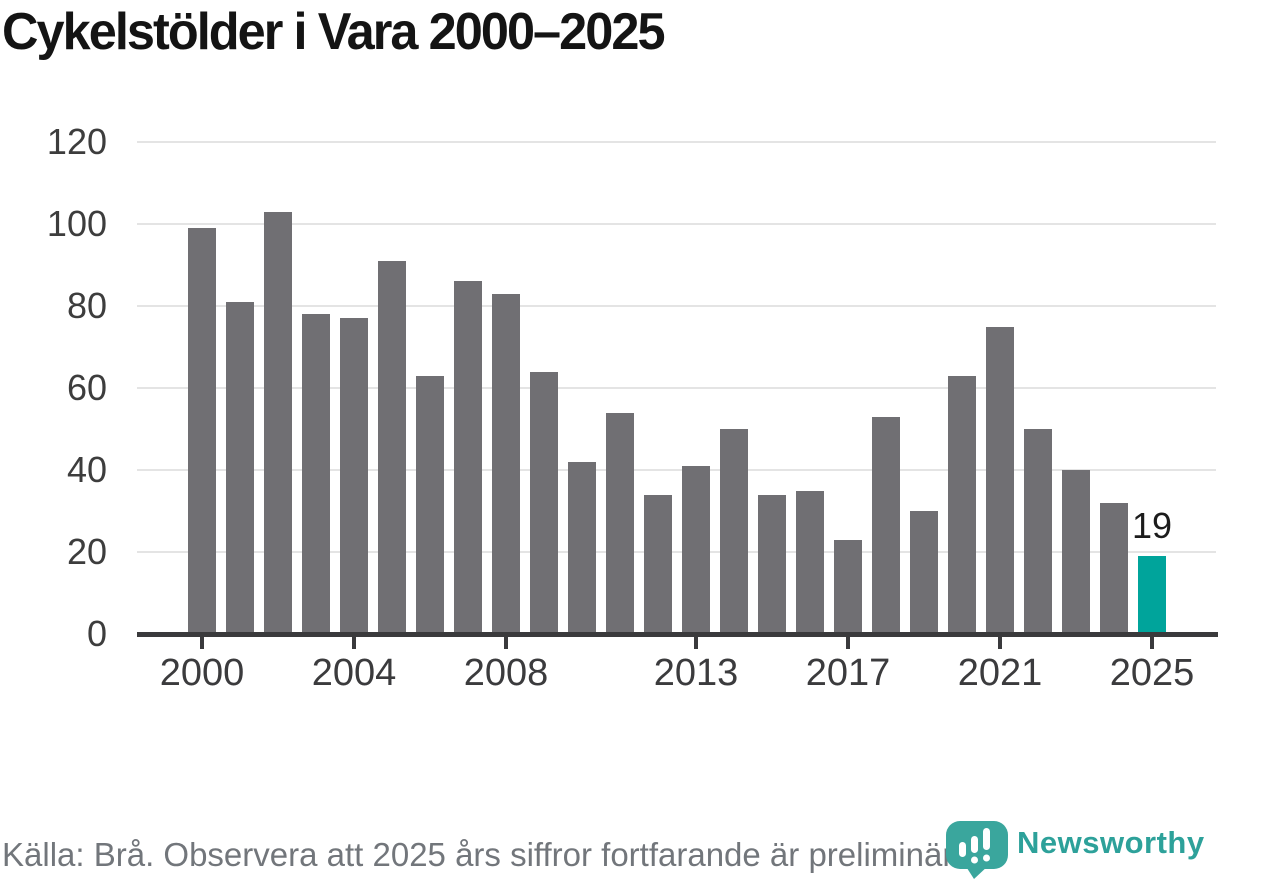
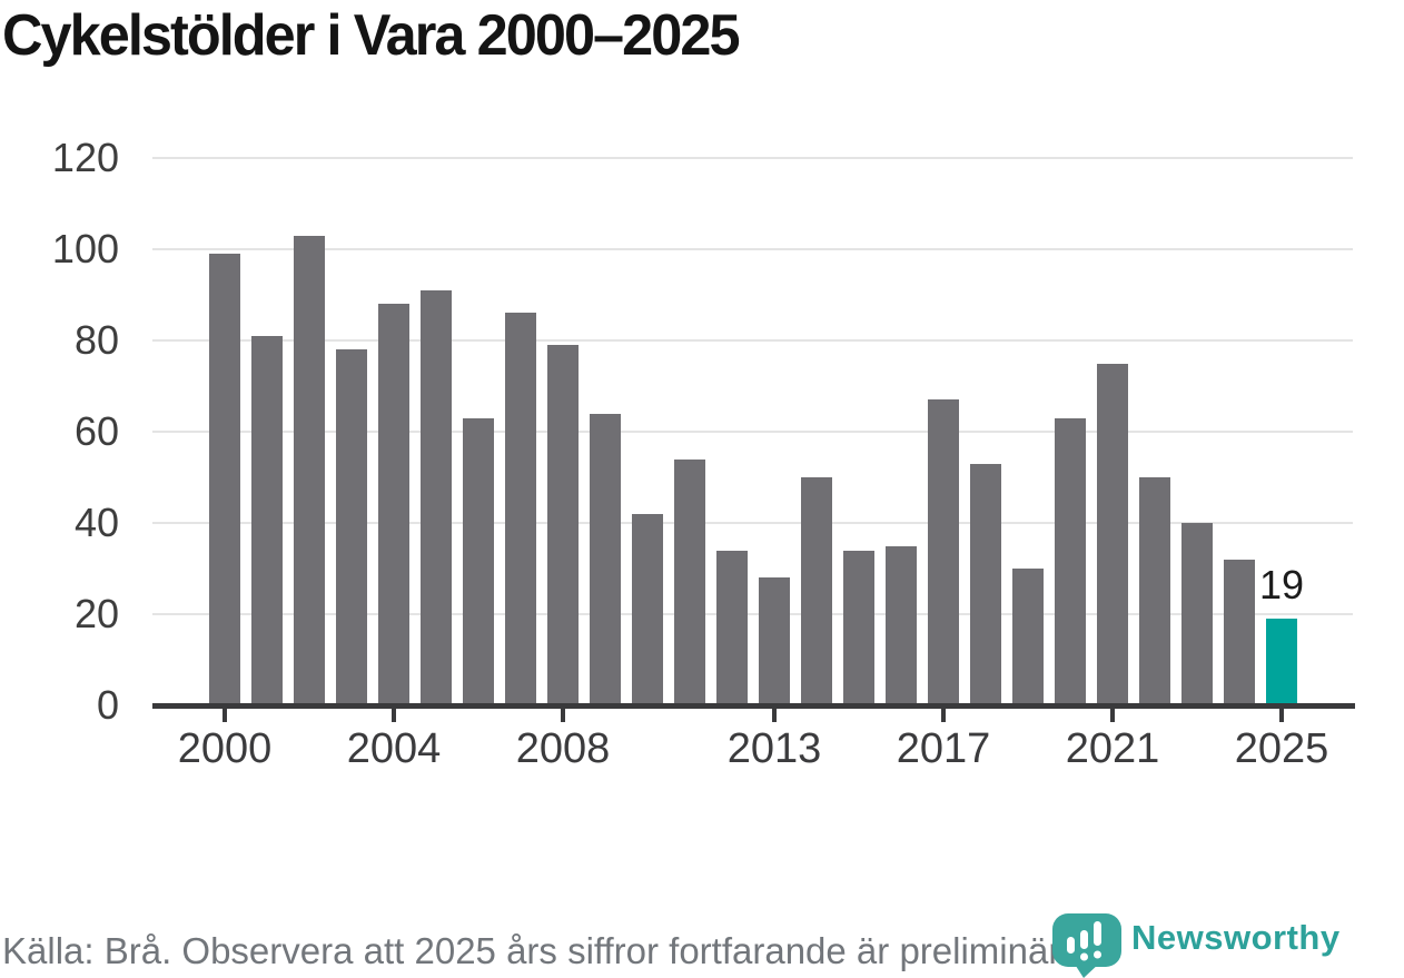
2004: 77 -> 88
2008: 83 -> 79
2013: 41 -> 28
2017: 23 -> 67
